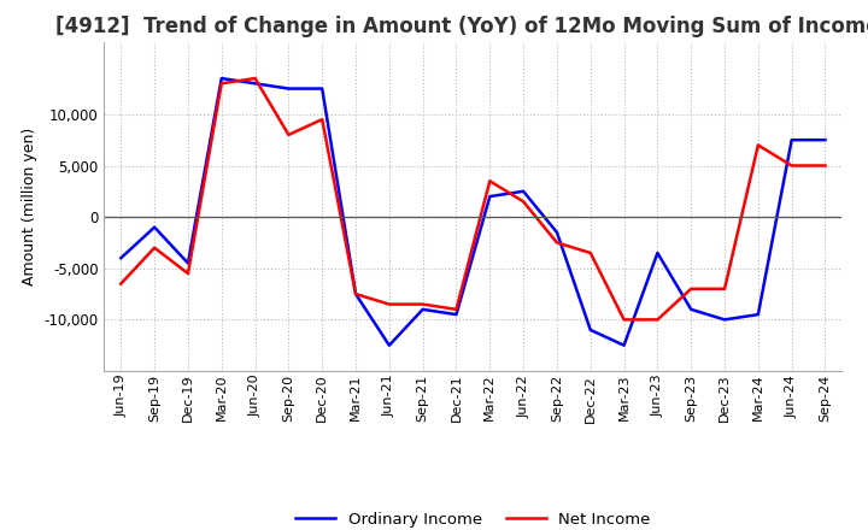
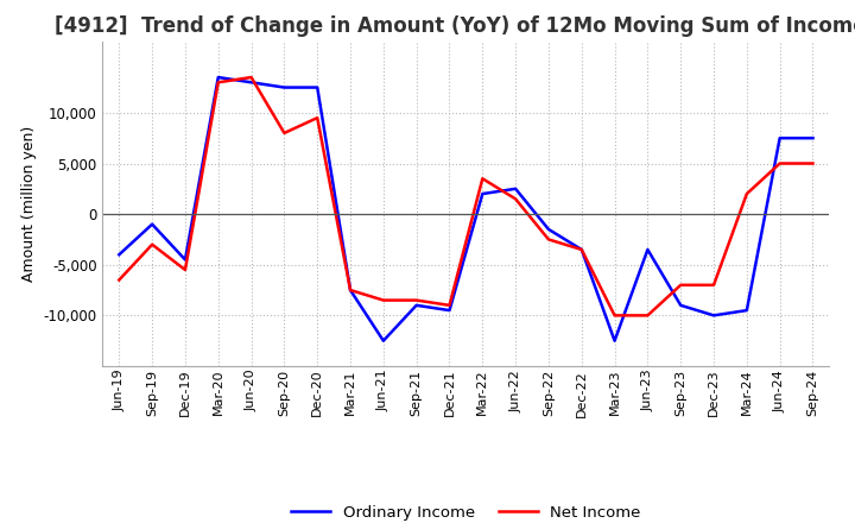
Ordinary Income/Dec-22: -11,000 -> -3,500
Net Income/Mar-24: 7,000 -> 2,000
